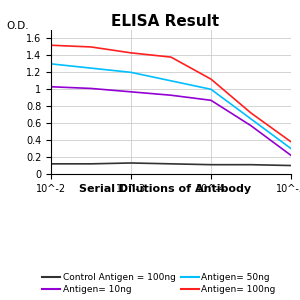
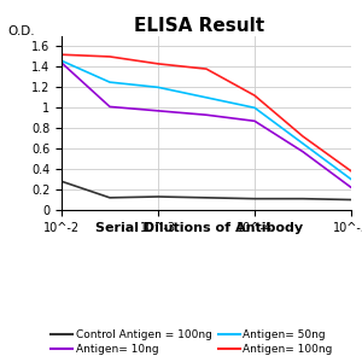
Control Antigen = 100ng/10^-2: 0.12 -> 0.28
Antigen= 10ng/10^-2: 1.03 -> 1.44
Antigen= 50ng/10^-2: 1.30 -> 1.46
